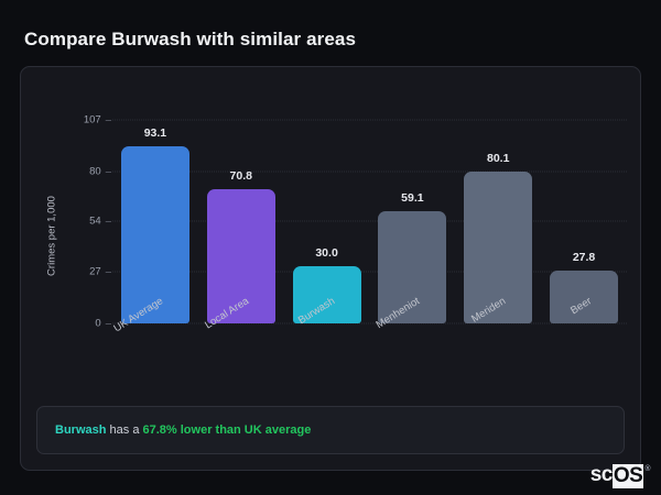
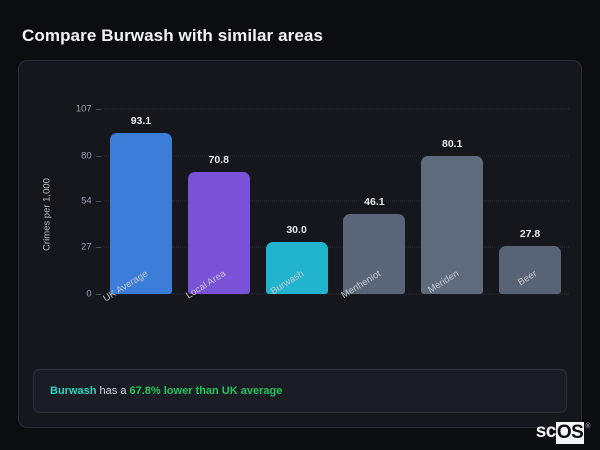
Menheniot: 59.1 -> 46.1
